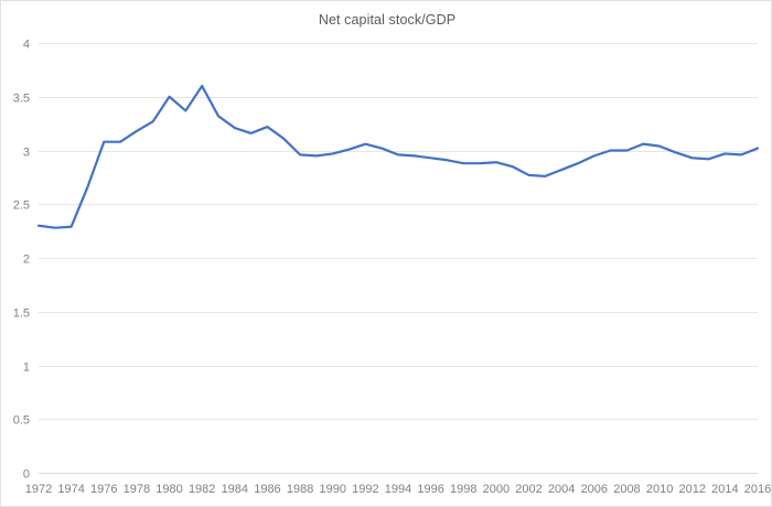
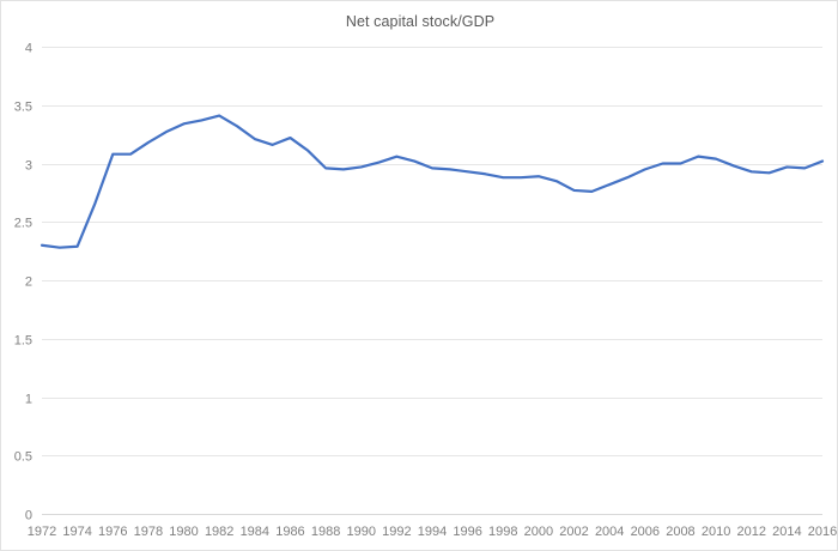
1980: 3.5 -> 3.3
1982: 3.6 -> 3.4
